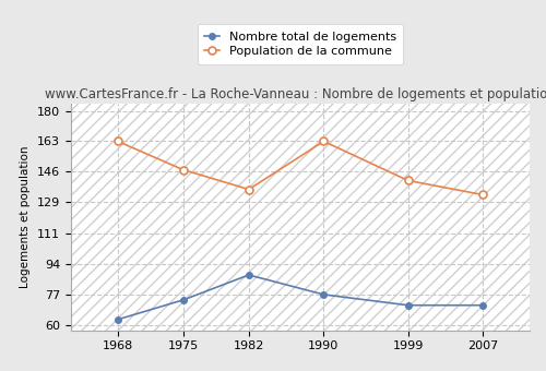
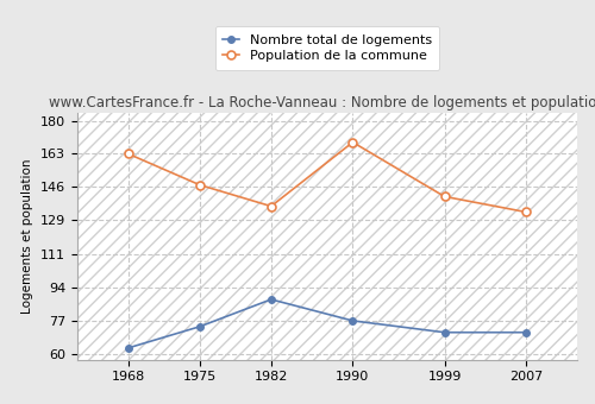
Population de la commune/1990: 163 -> 169
